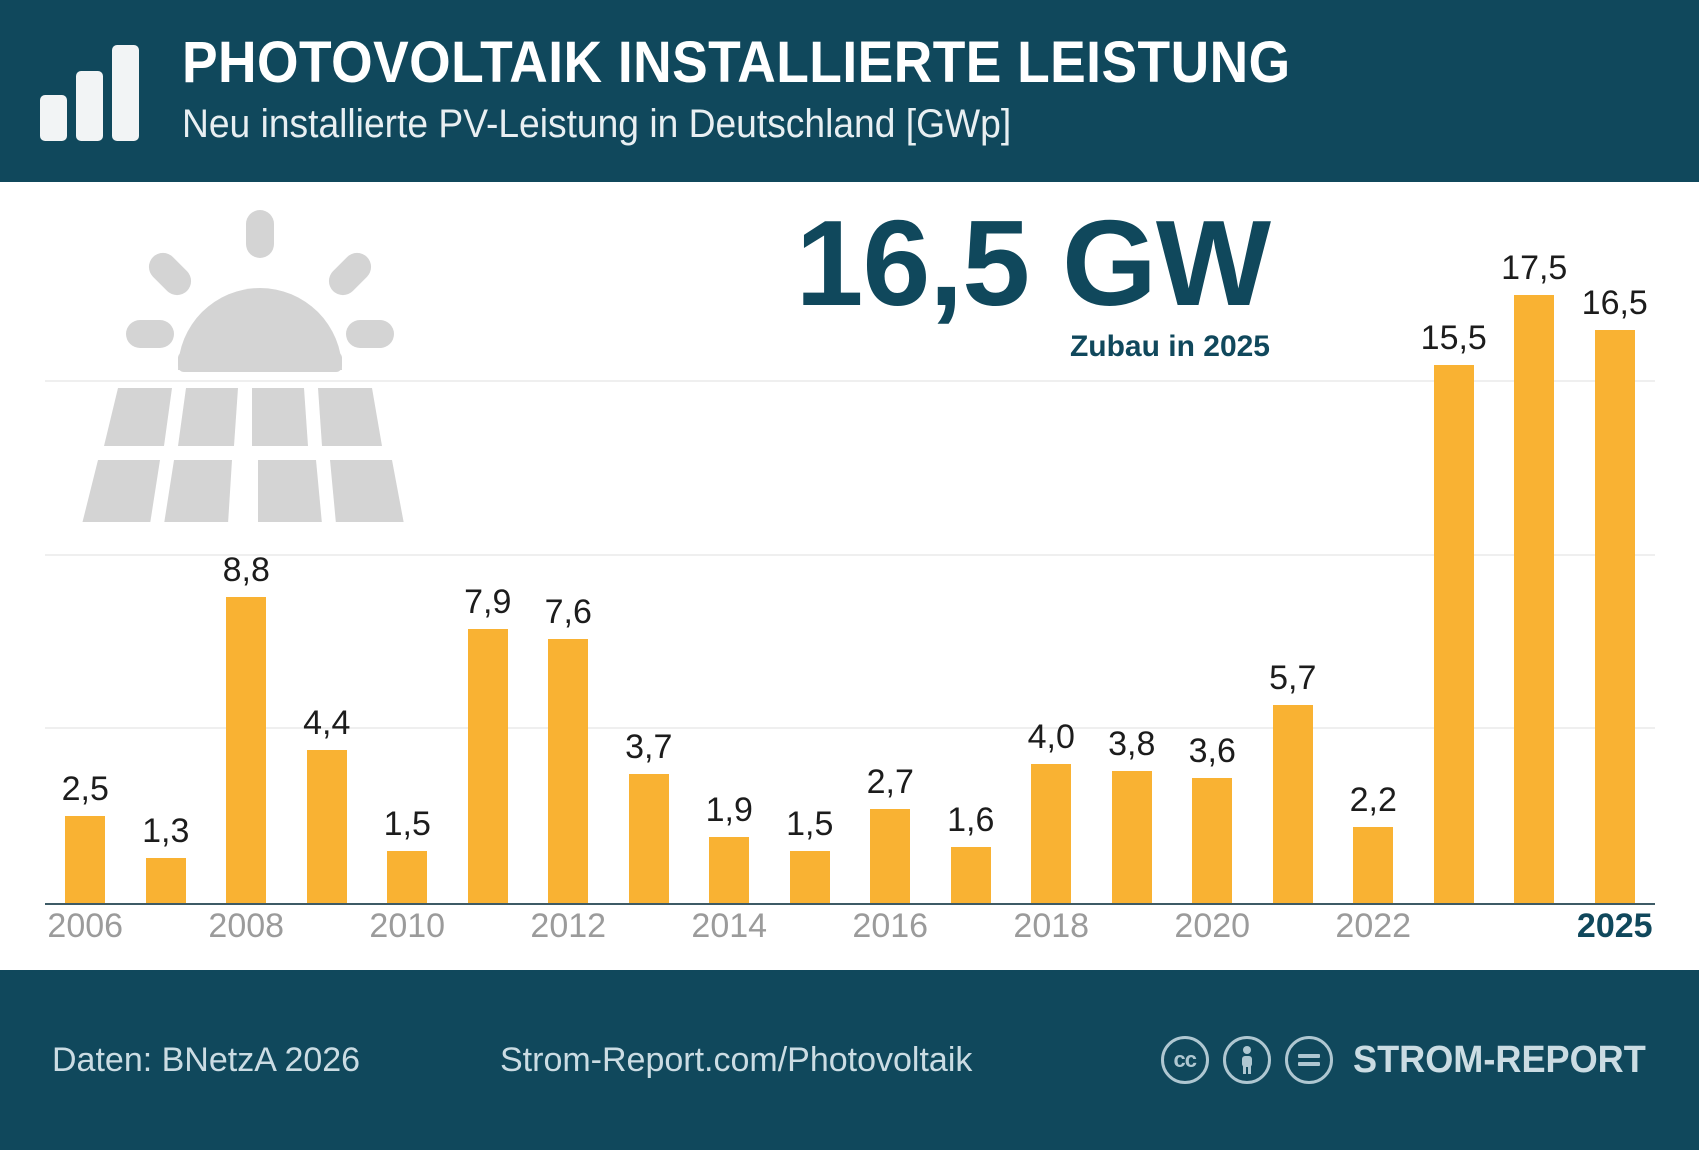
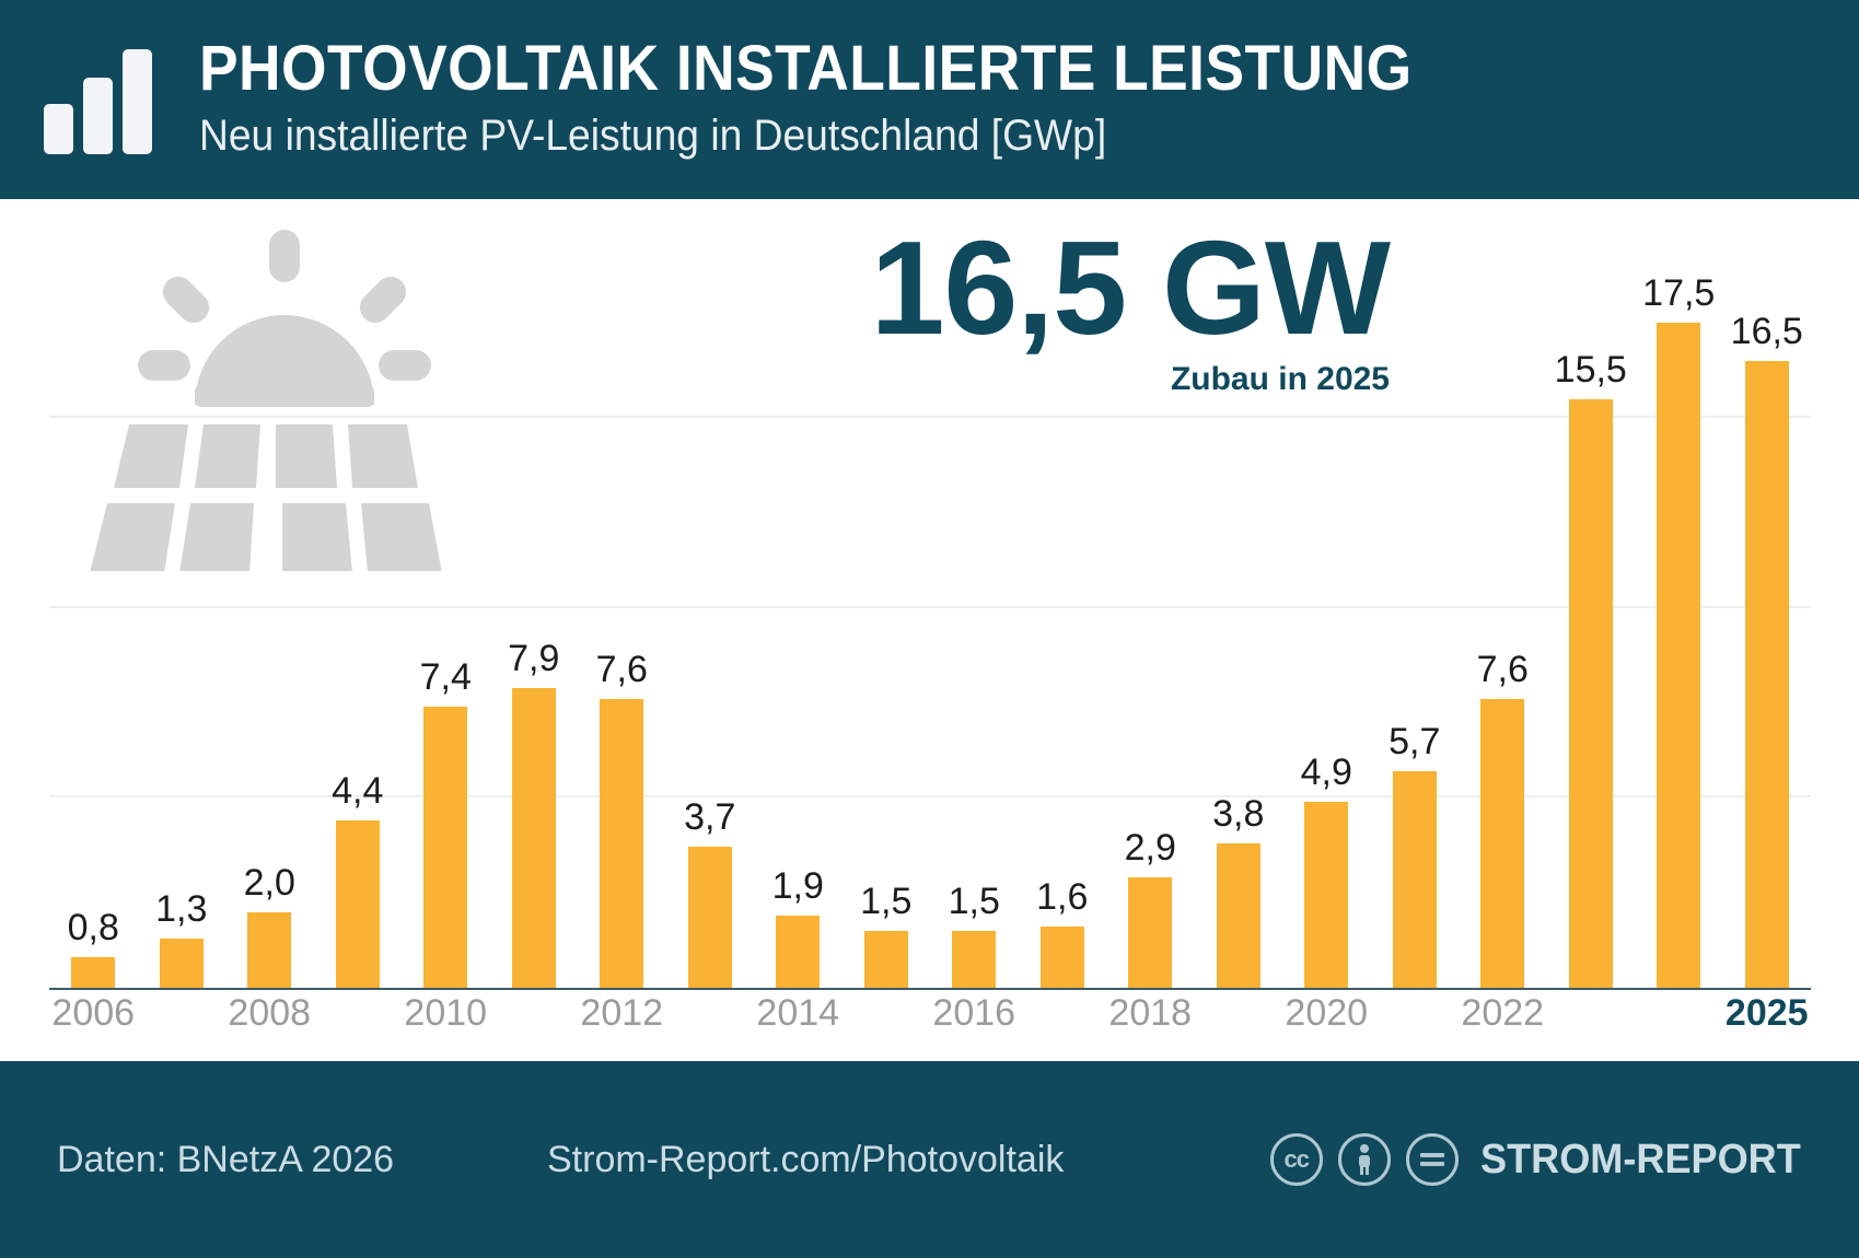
2006: 2,5 -> 0,8
2008: 8,8 -> 2,0
2010: 1,5 -> 7,4
2016: 2,7 -> 1,5
2018: 4,0 -> 2,9
2020: 3,6 -> 4,9
2022: 2,2 -> 7,6
